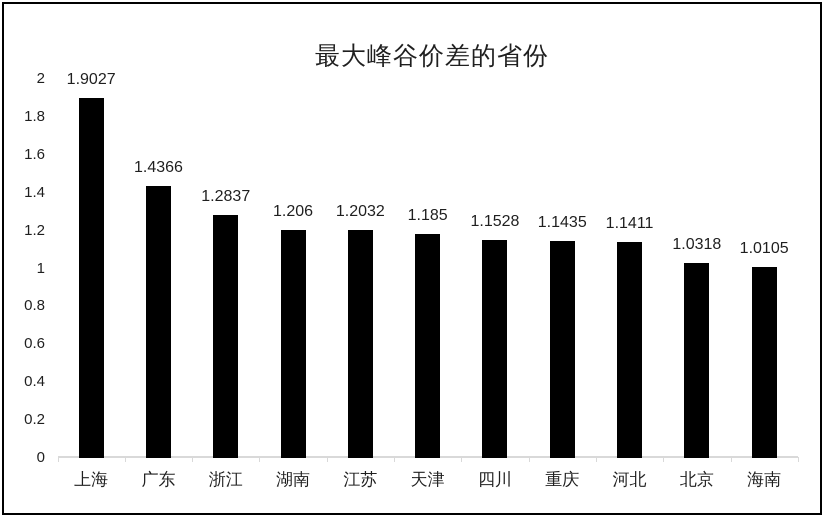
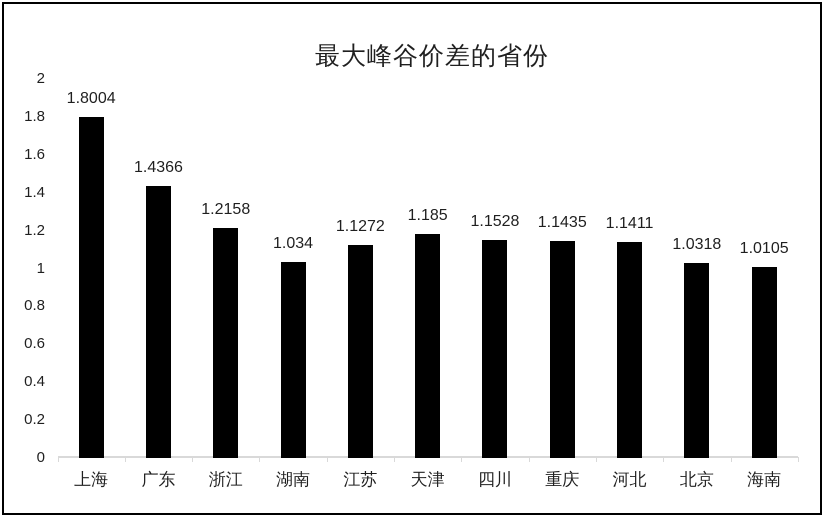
上海: 1.9027 -> 1.8004
浙江: 1.2837 -> 1.2158
湖南: 1.206 -> 1.034
江苏: 1.2032 -> 1.1272
